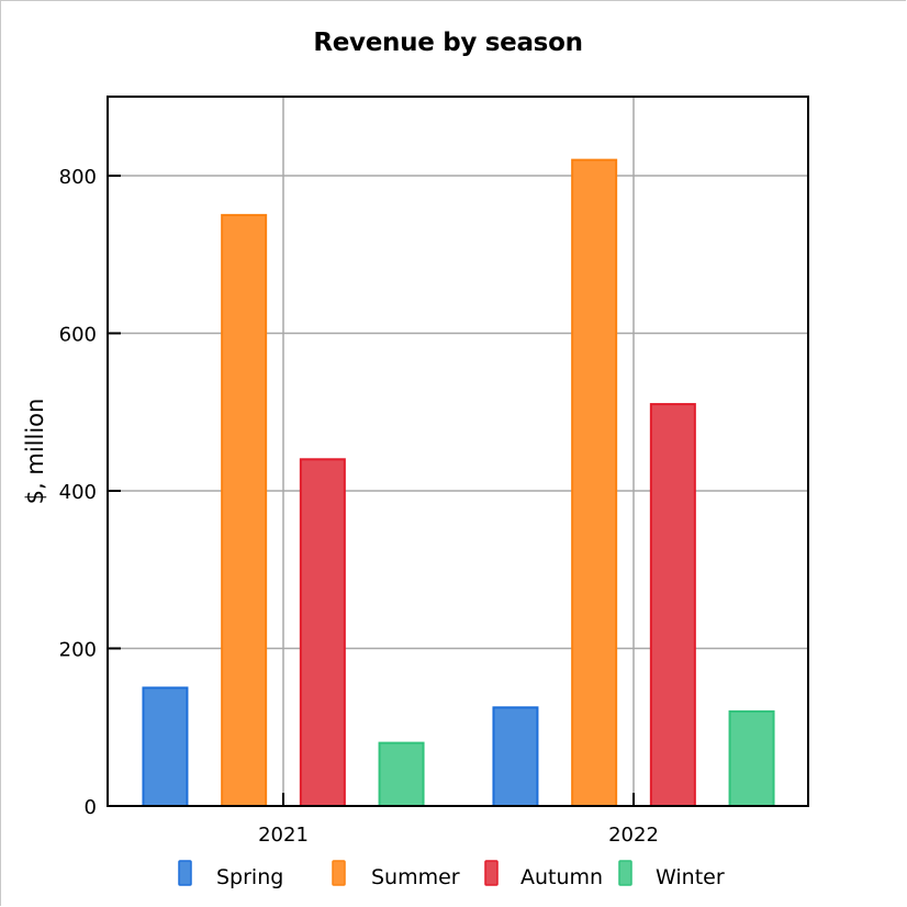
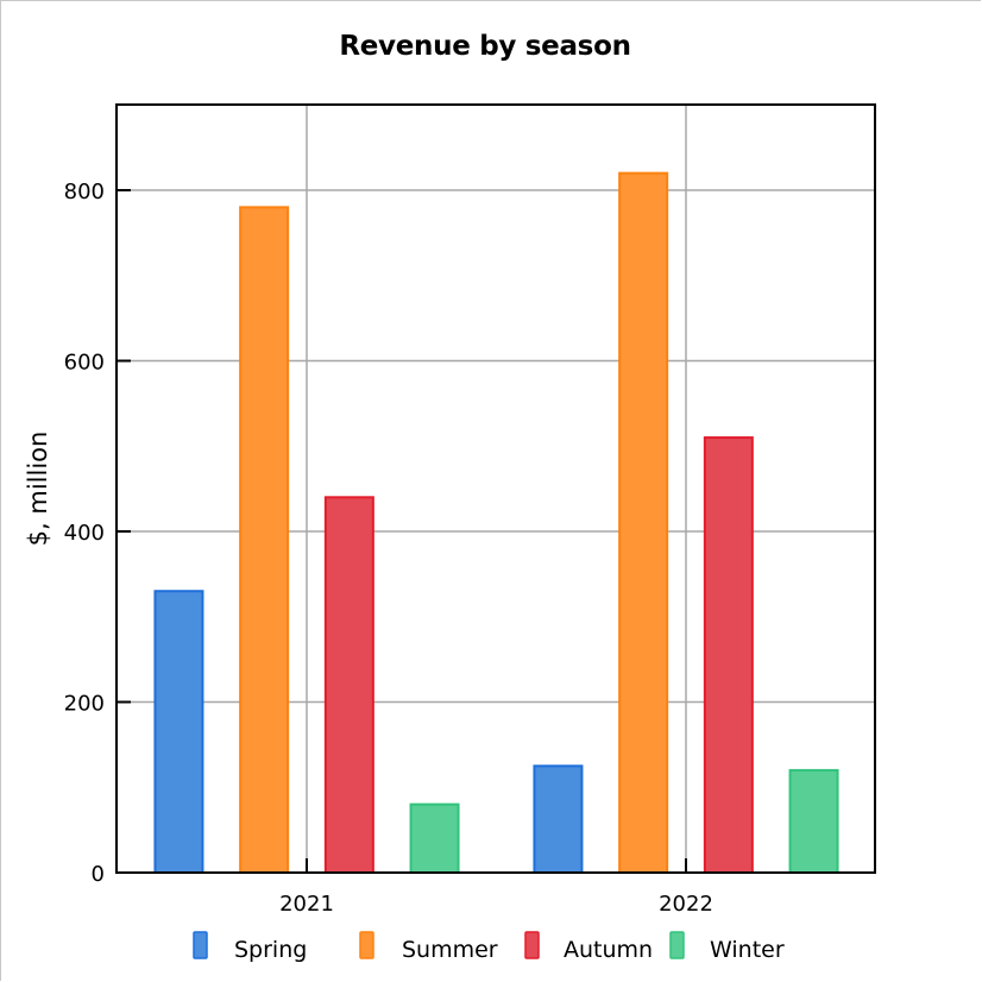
Spring/2021: 150 -> 330
Summer/2021: 750 -> 780
